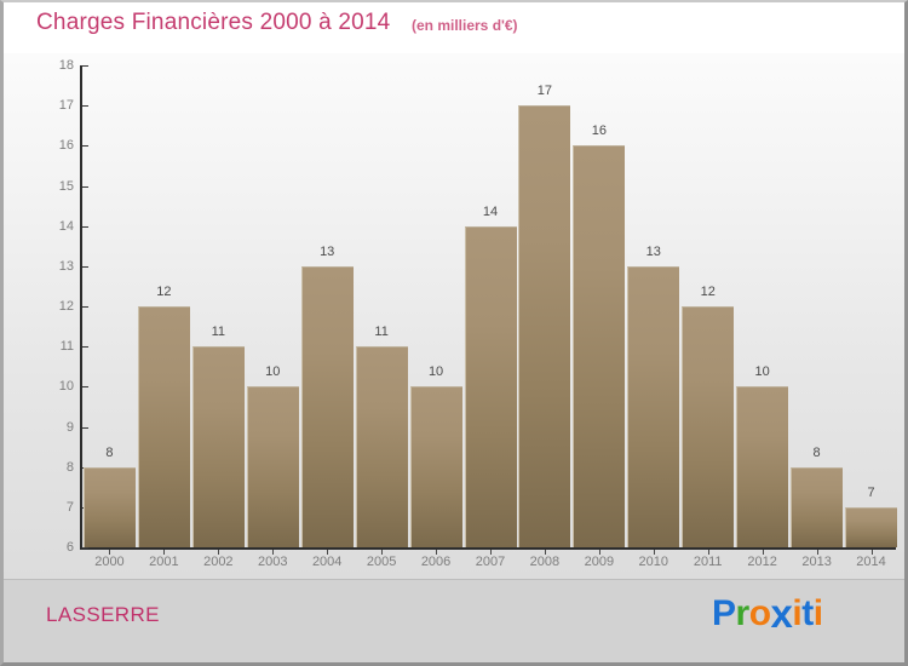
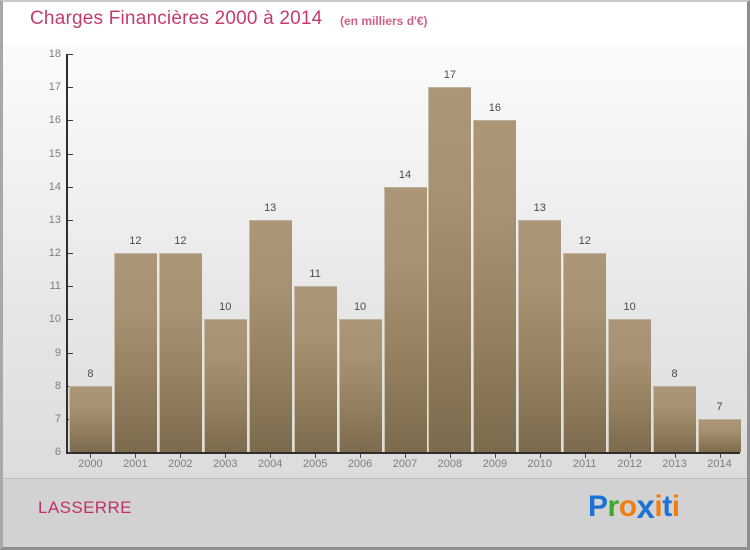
2002: 11 -> 12
